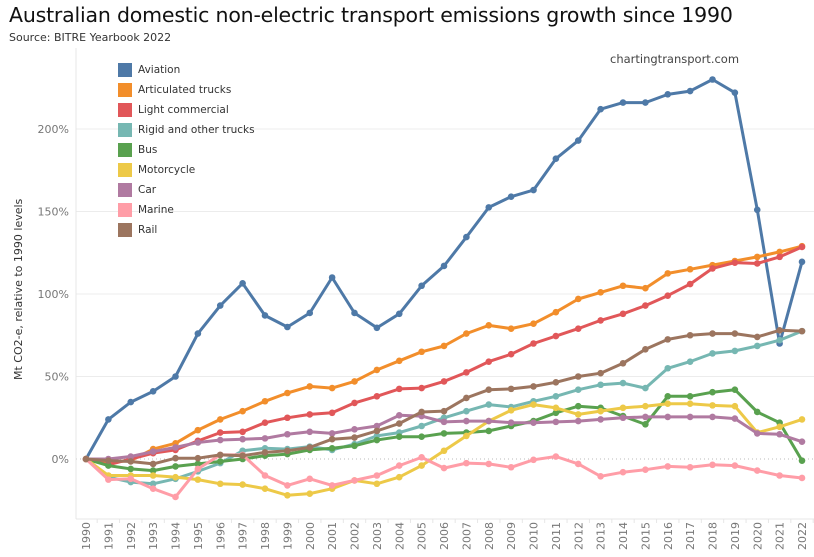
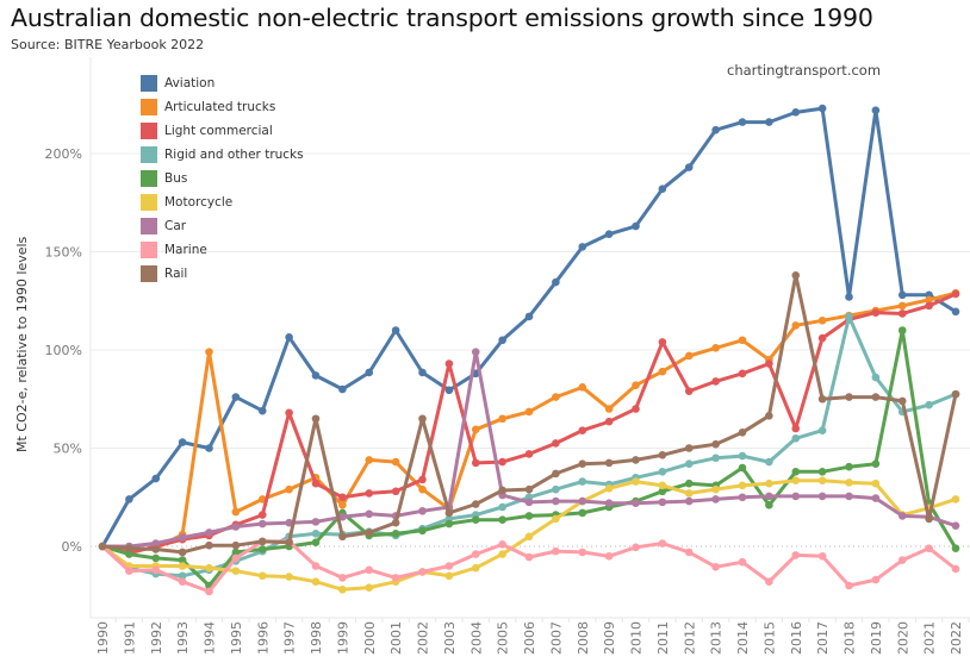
Aviation/1993: 41% -> 53%
Articulated trucks/1994: 10% -> 99%
Bus/1994: -4% -> -20%
Aviation/1996: 93% -> 69%
Light commercial/1997: 16% -> 68%
Light commercial/1998: 22% -> 32%
Rail/1998: 4% -> 65%
Articulated trucks/1999: 40% -> 21%
Bus/1999: 3% -> 17%
Articulated trucks/2002: 47% -> 29%
Rail/2002: 13% -> 65%
Articulated trucks/2003: 54% -> 19%
Light commercial/2003: 38% -> 93%
Car/2004: 26% -> 99%
Articulated trucks/2009: 79% -> 70%
Light commercial/2011: 74% -> 104%
Bus/2014: 26% -> 40%
Articulated trucks/2015: 104% -> 95%
Marine/2015: -6% -> -18%
Light commercial/2016: 99% -> 60%
Rail/2016: 72% -> 138%
Aviation/2018: 230% -> 127%
Rigid and other trucks/2018: 64% -> 117%
Marine/2018: -4% -> -20%
Rigid and other trucks/2019: 66% -> 86%
Marine/2019: -4% -> -17%
Aviation/2020: 151% -> 128%
Bus/2020: 28% -> 110%
Aviation/2021: 70% -> 128%
Marine/2021: -10% -> -1%
Rail/2021: 78% -> 14%
